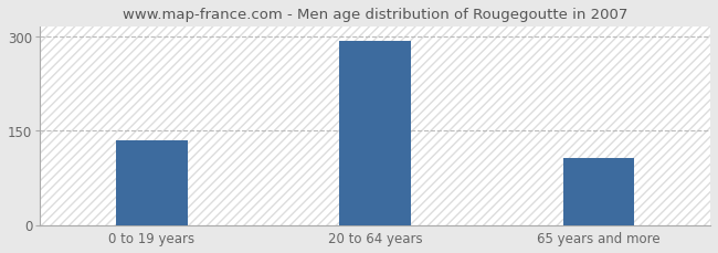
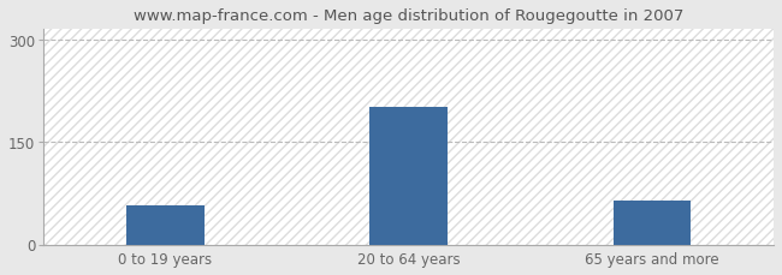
0 to 19 years: 135 -> 58
20 to 64 years: 293 -> 202
65 years and more: 107 -> 64
